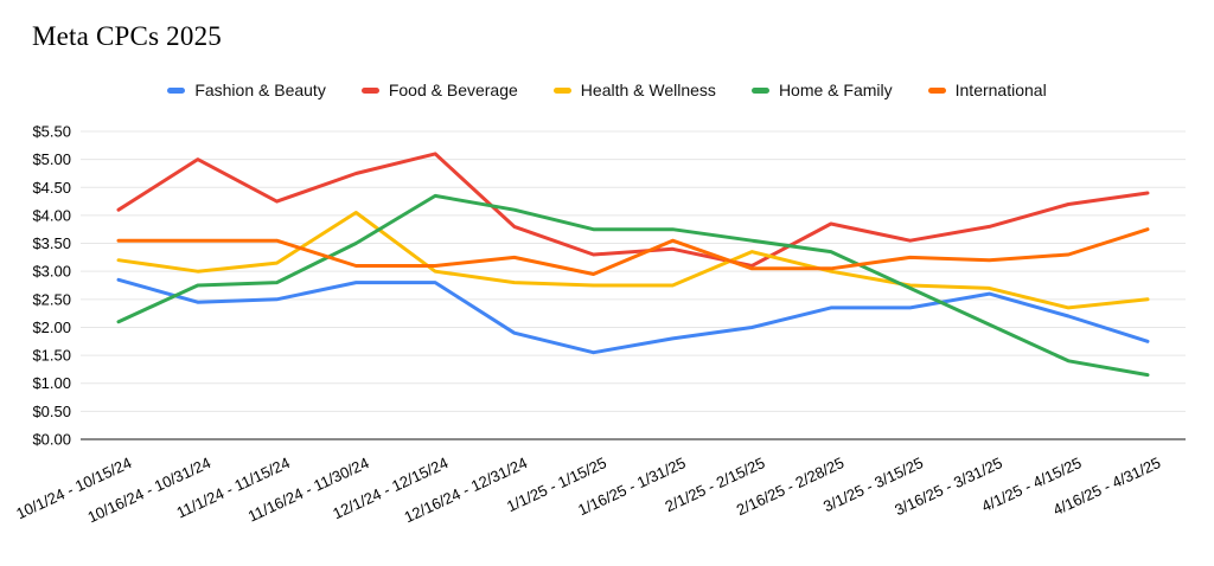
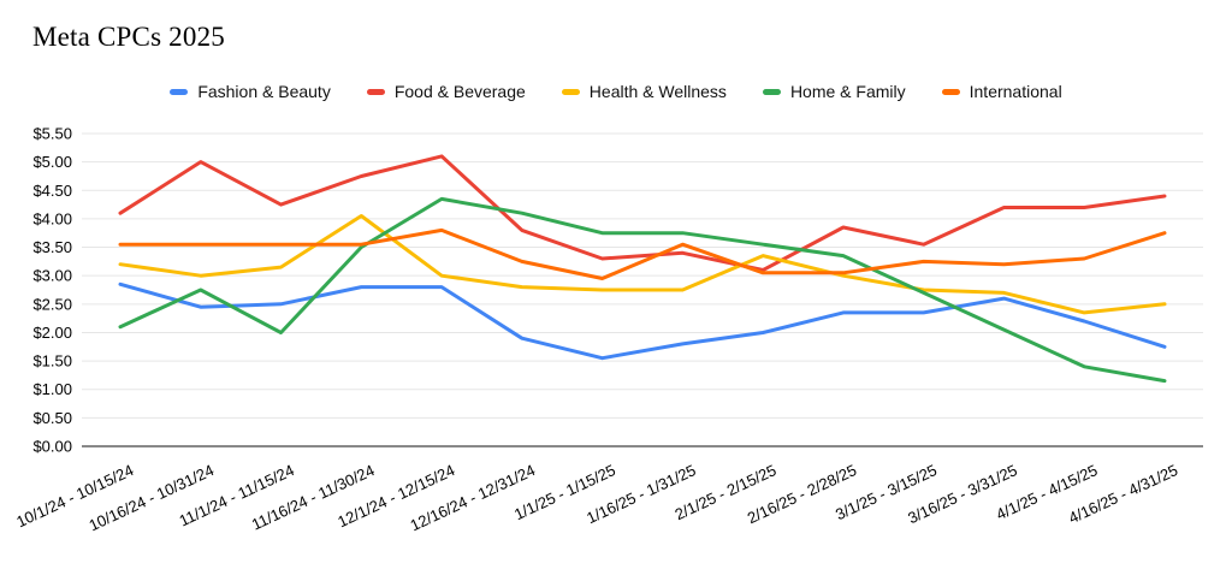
Home & Family/11/1/24 - 11/15/24: $2.8 -> $2.0
International/11/16/24 - 11/30/24: $3.1 -> $3.5
International/12/1/24 - 12/15/24: $3.1 -> $3.8
Food & Beverage/3/16/25 - 3/31/25: $3.8 -> $4.2
